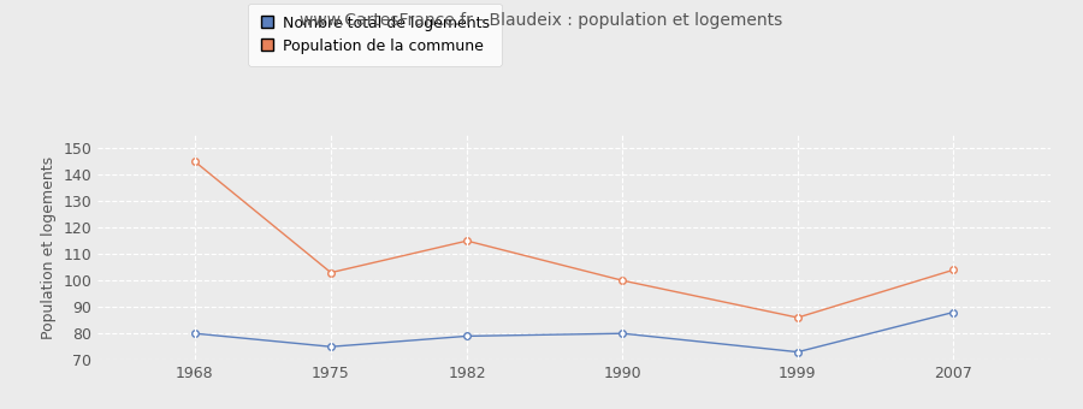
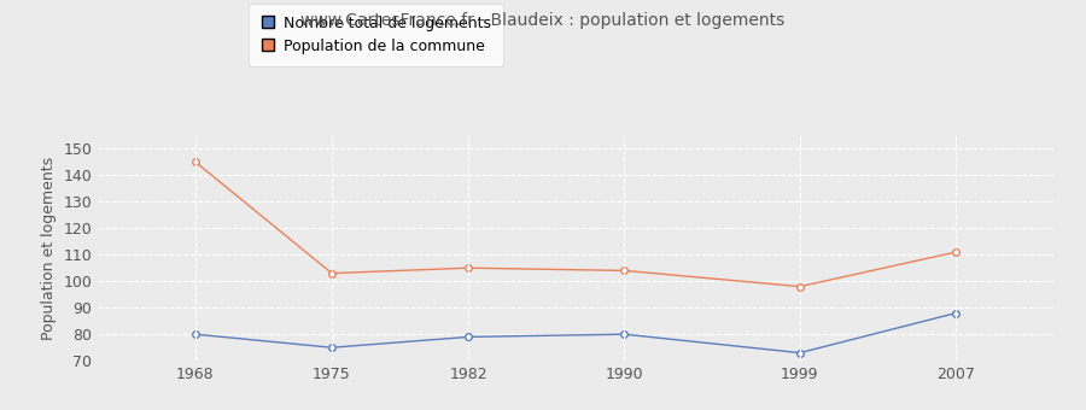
Population de la commune/1982: 115 -> 105
Population de la commune/1990: 100 -> 104
Population de la commune/1999: 86 -> 98
Population de la commune/2007: 104 -> 111
